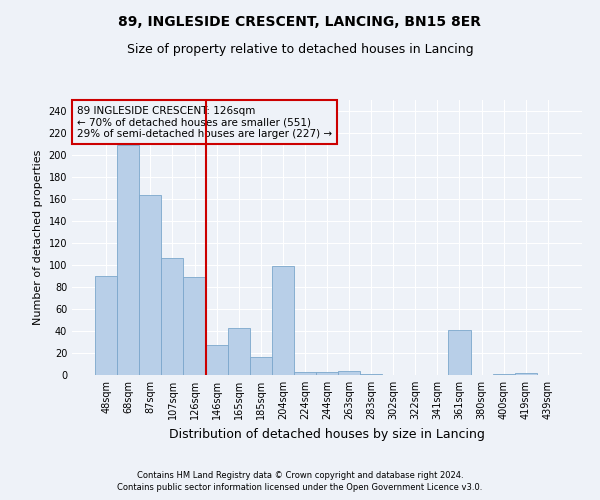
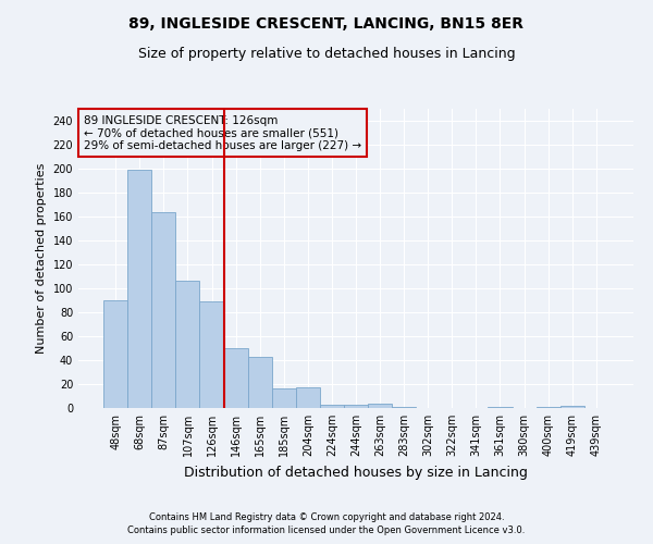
68sqm: 209 -> 199
146sqm: 27 -> 50
204sqm: 99 -> 17
361sqm: 41 -> 1
